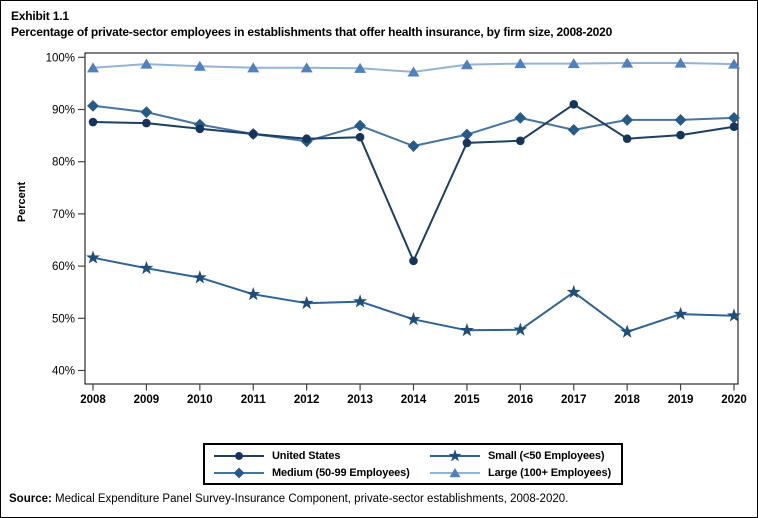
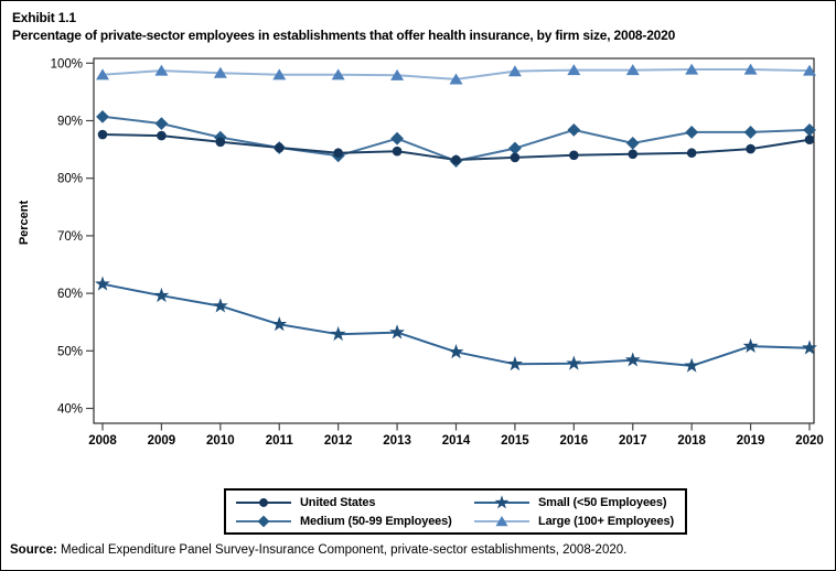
United States/2014: 61% -> 83%
United States/2017: 91% -> 84%
Small (<50 Employees)/2017: 55% -> 48%
